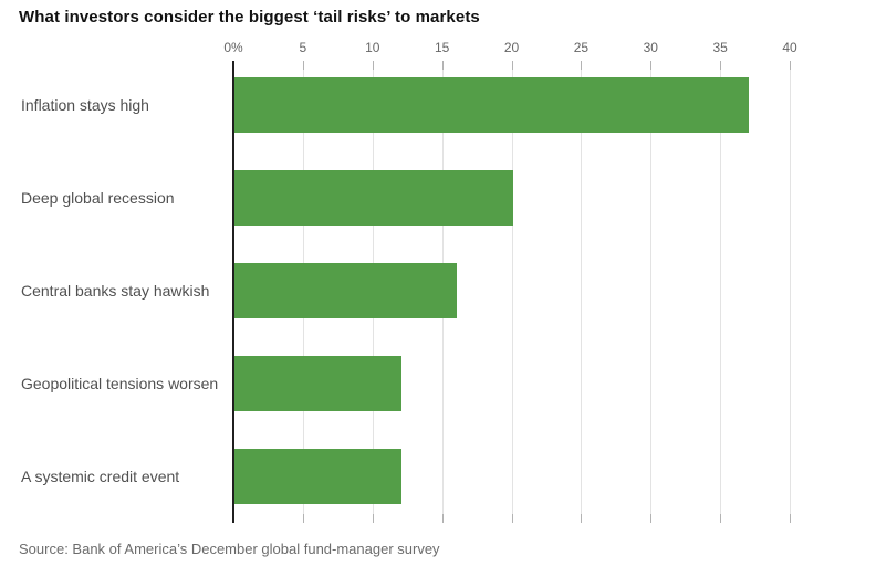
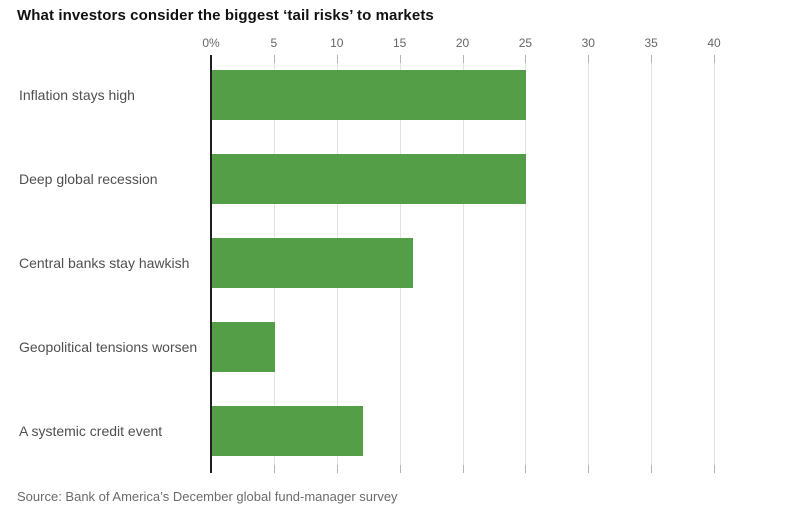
Inflation stays high: 37 -> 25
Deep global recession: 20 -> 25
Geopolitical tensions worsen: 12 -> 5
